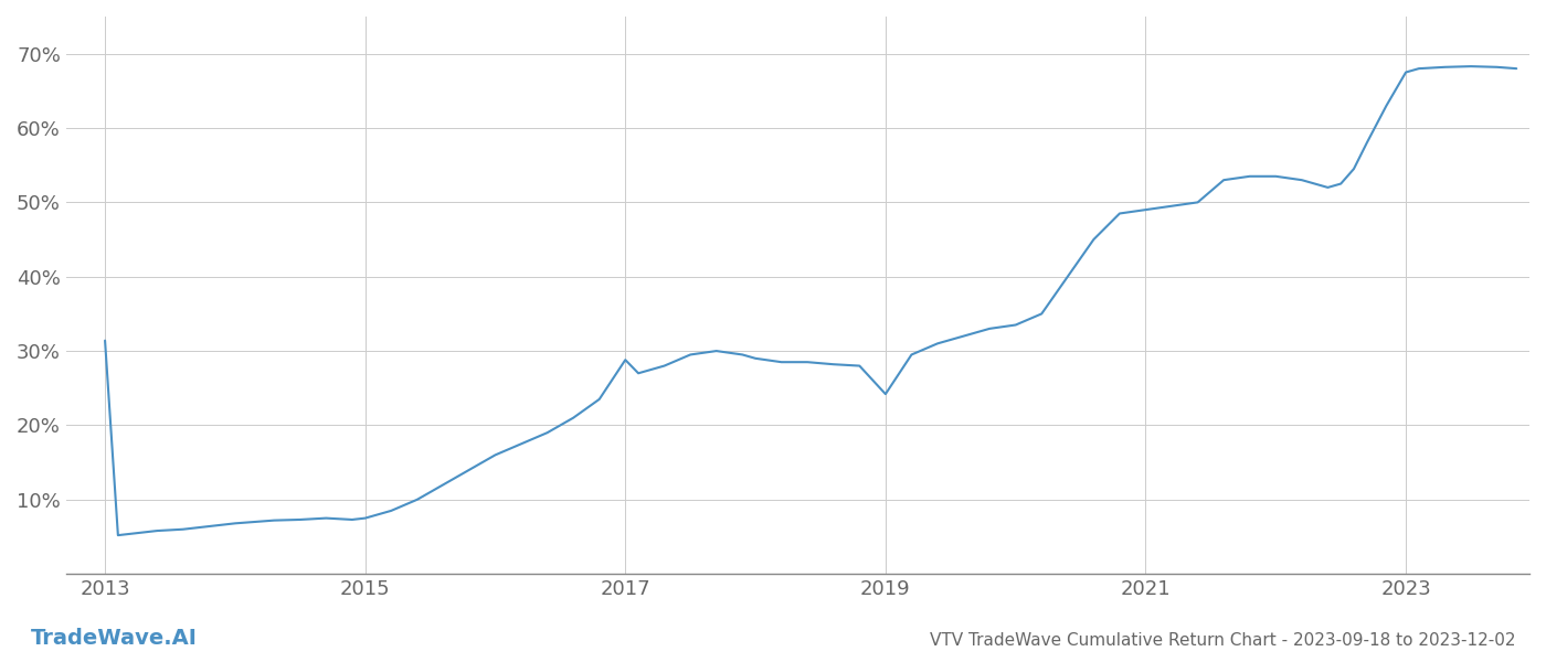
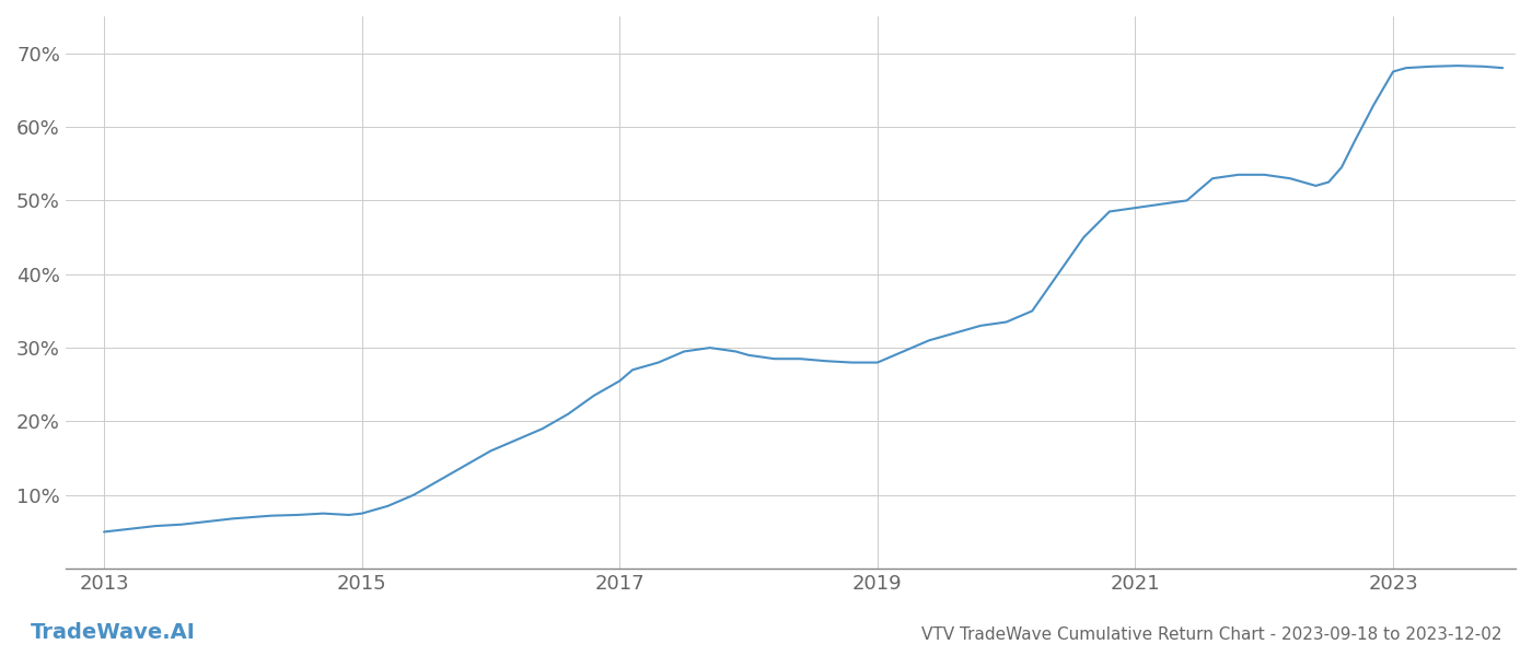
2013: 31.4% -> 5.0%
2017: 28.8% -> 25.5%
2019: 24.2% -> 28.0%
